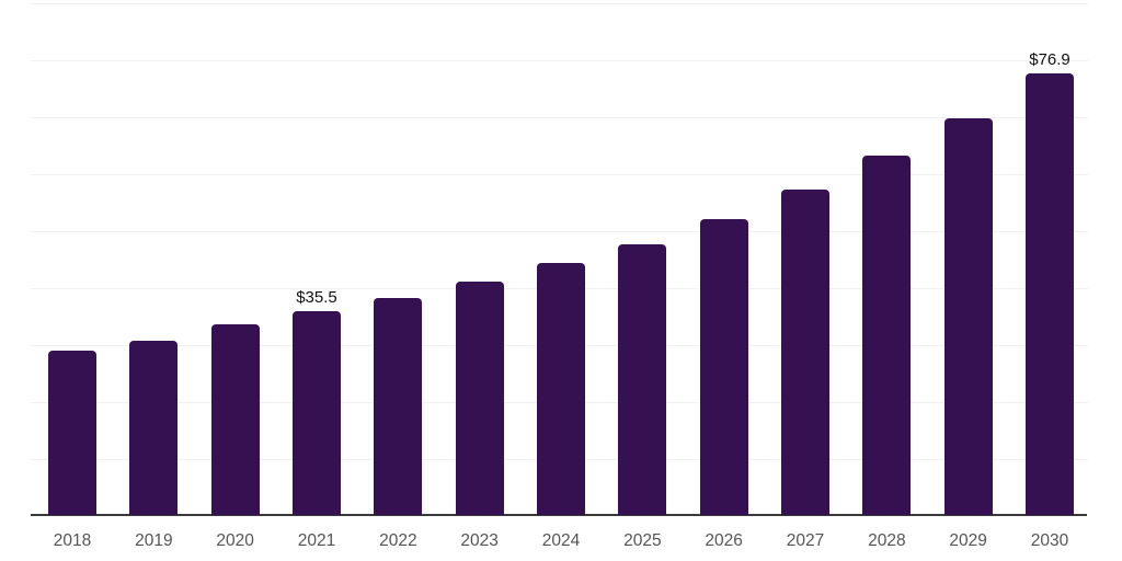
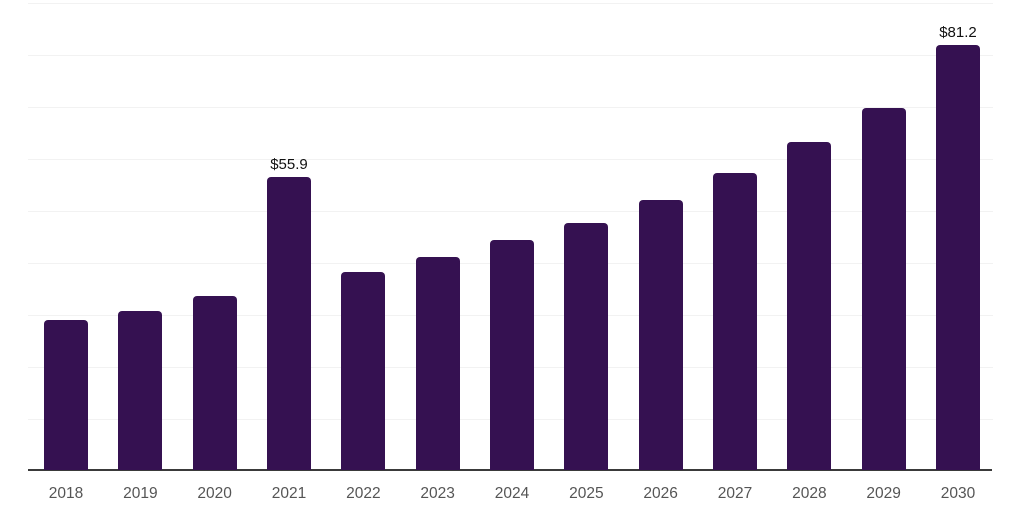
2021: $35.5 -> $55.9
2030: $76.9 -> $81.2
